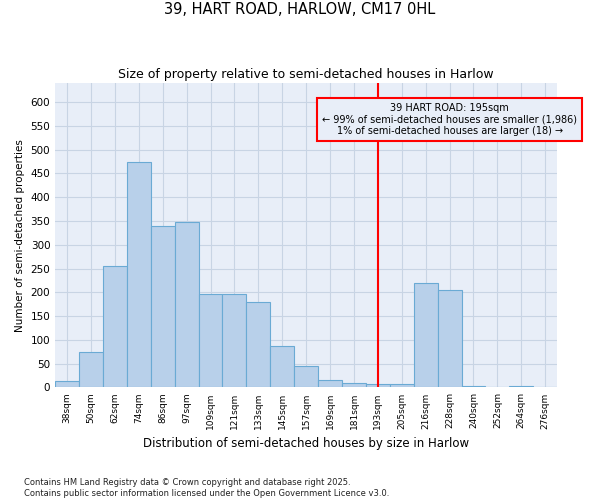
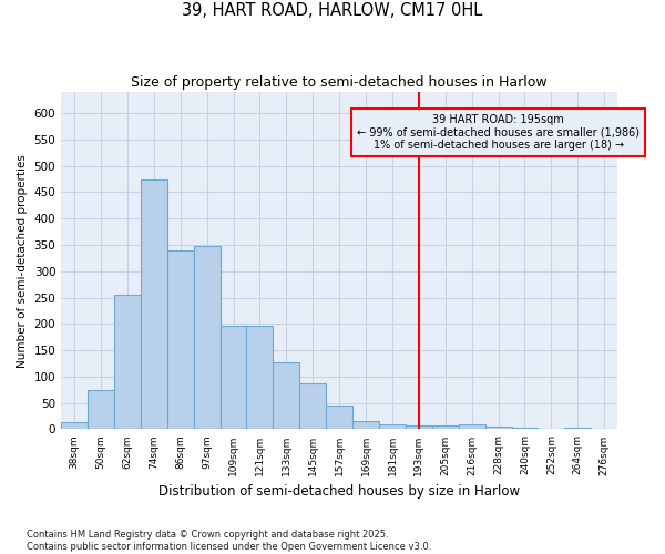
133sqm: 180 -> 127
216sqm: 220 -> 10
228sqm: 205 -> 5
